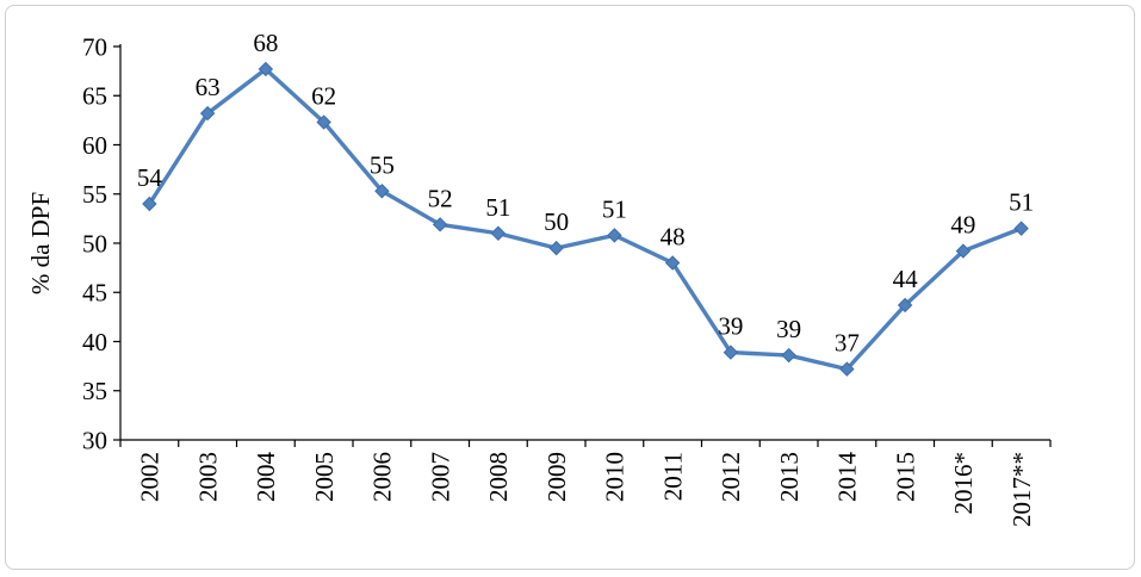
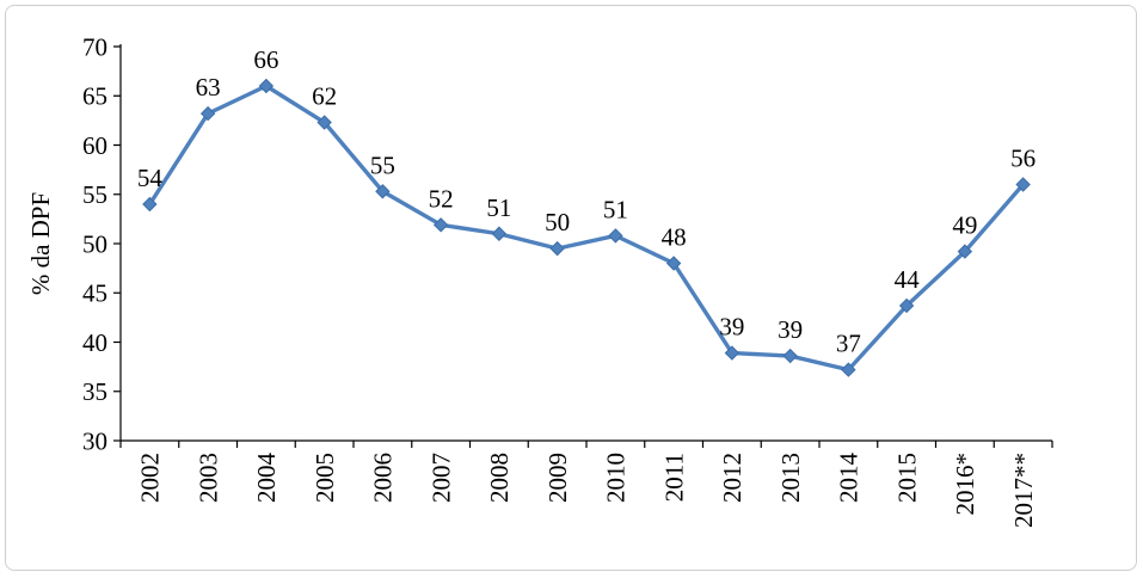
2004: 68 -> 66
2017**: 51 -> 56
